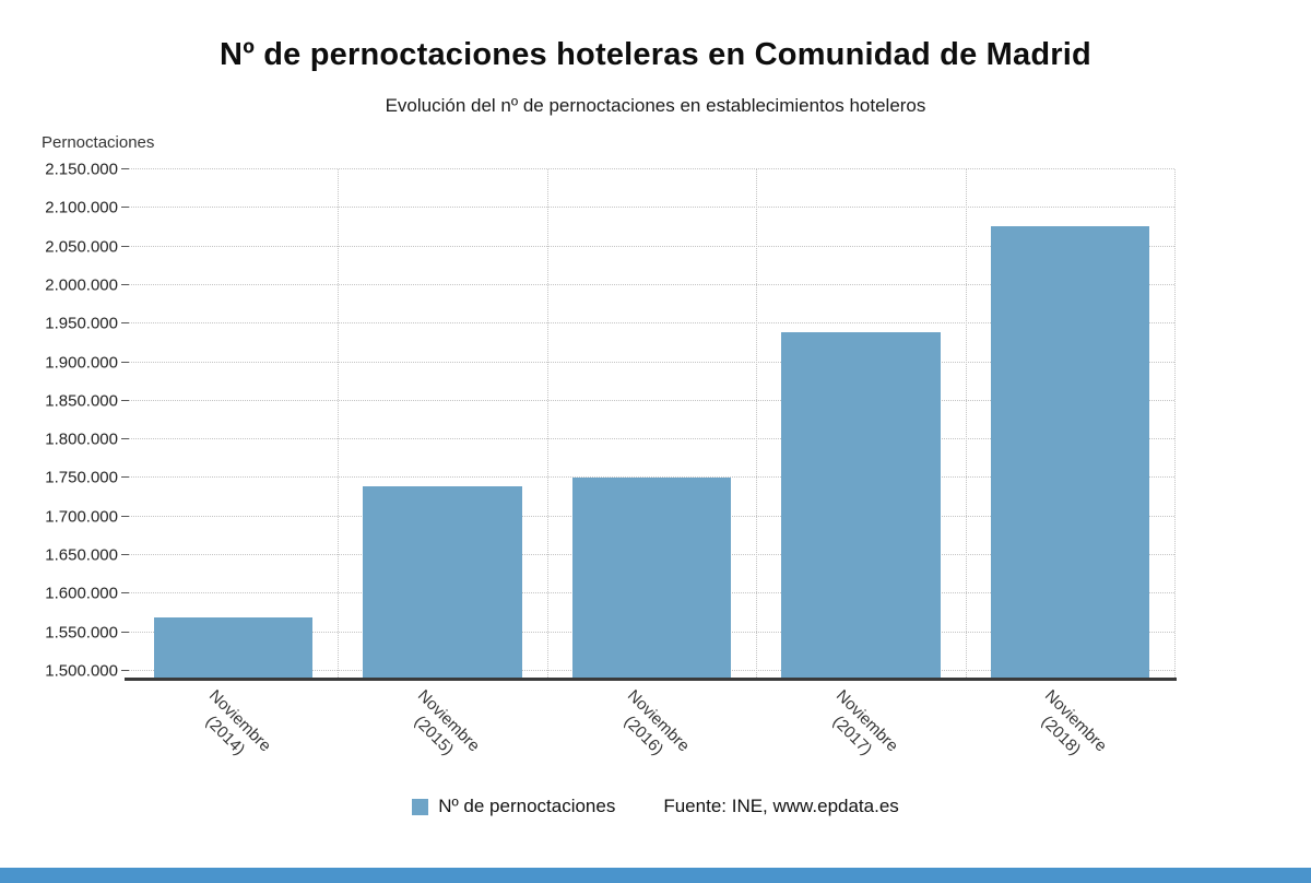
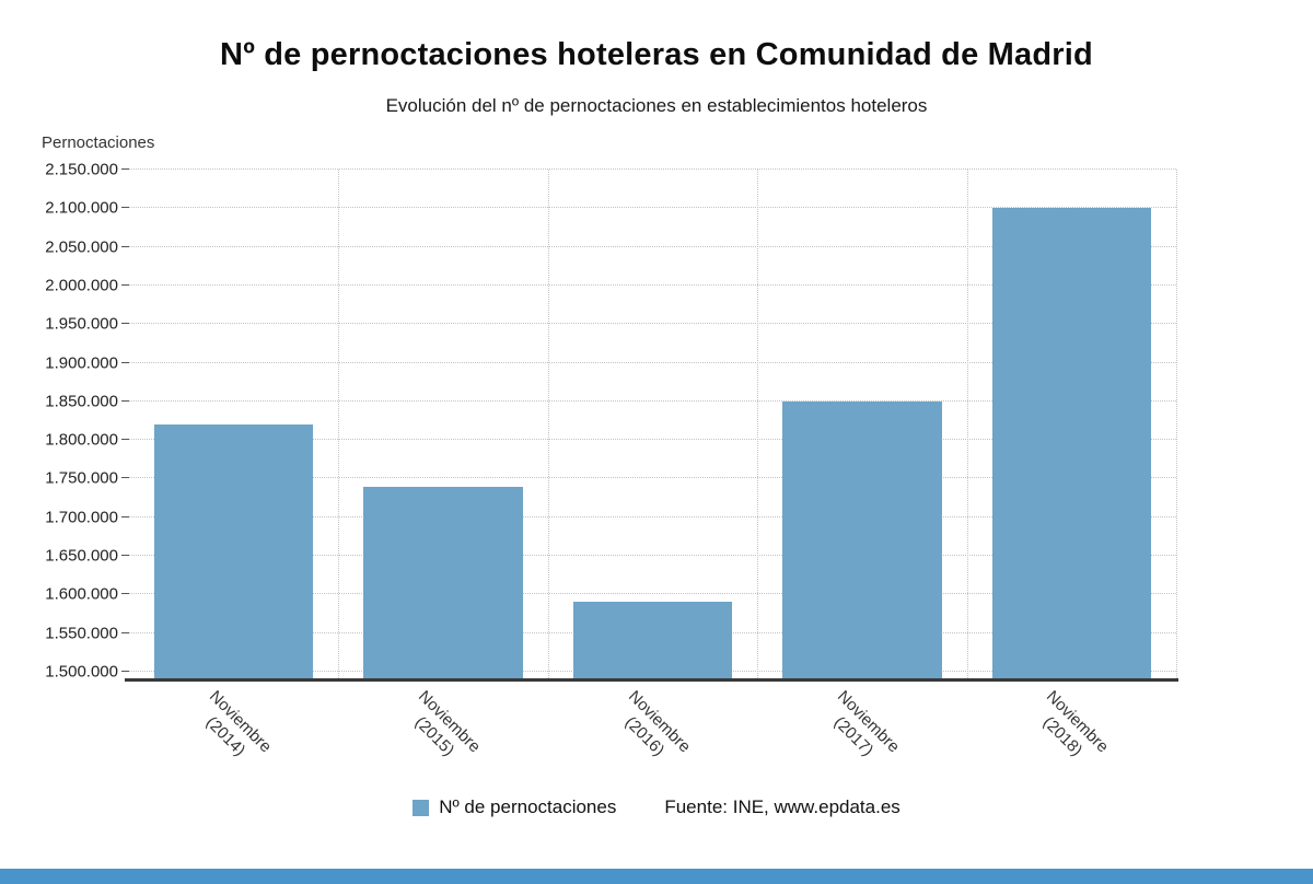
Noviembre (2014): 1570000 -> 1820000
Noviembre (2016): 1750000 -> 1590000
Noviembre (2017): 1940000 -> 1850000
Noviembre (2018): 2080000 -> 2100000
